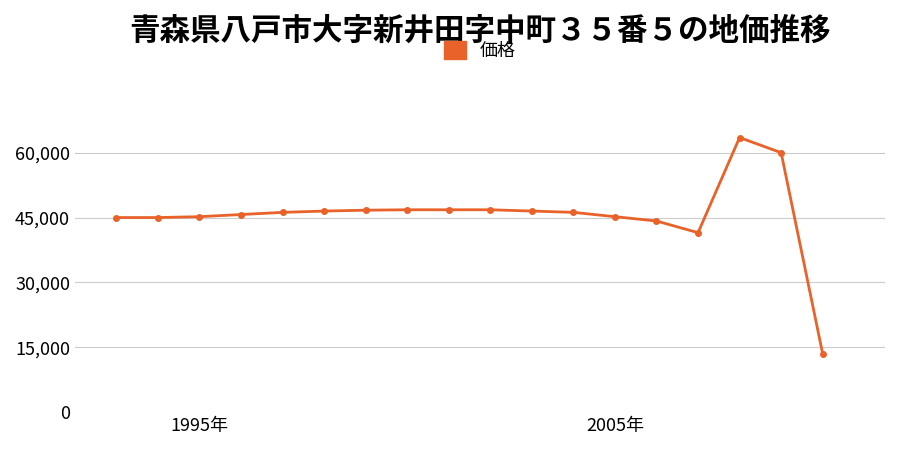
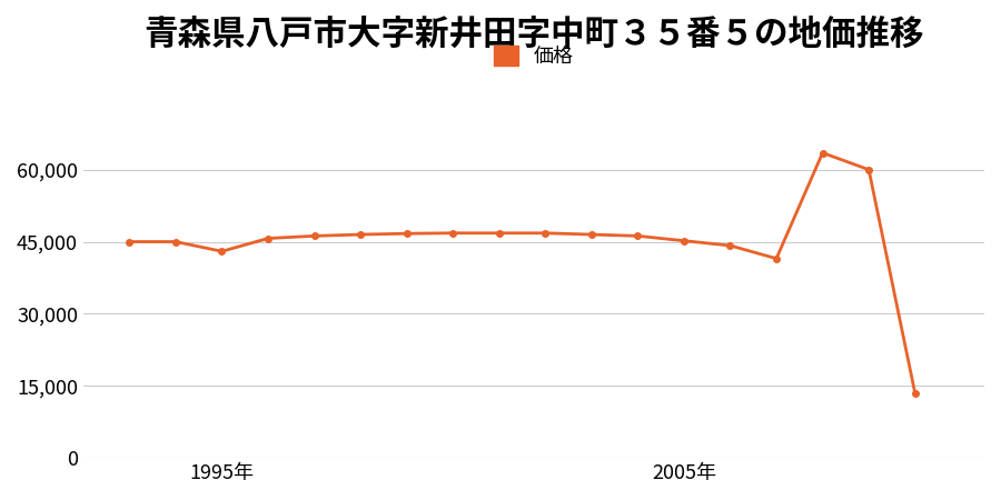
1995年: 45,200 -> 43,000
